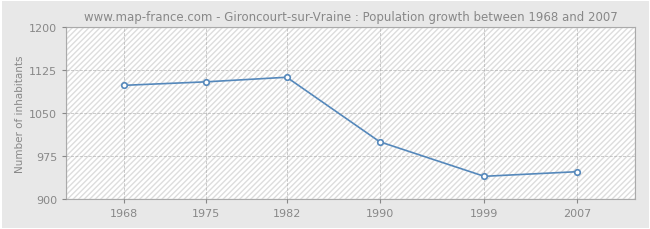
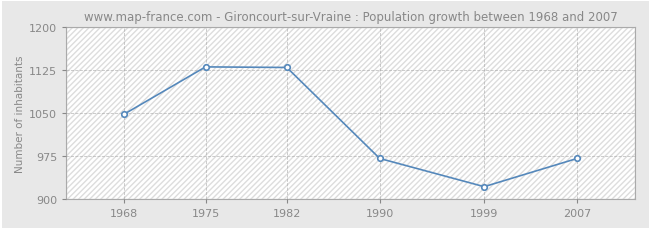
1968: 1098 -> 1048
1975: 1104 -> 1130
1982: 1112 -> 1129
1990: 1000 -> 971
1999: 940 -> 922
2007: 948 -> 971
